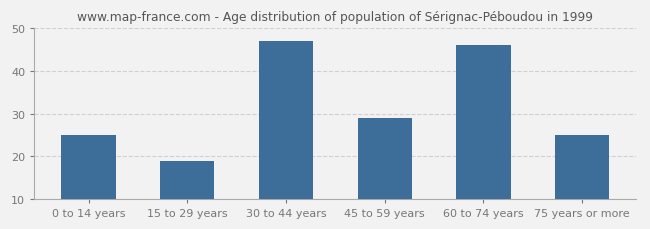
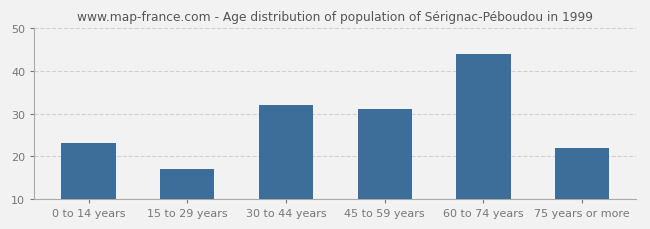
0 to 14 years: 25 -> 23
15 to 29 years: 19 -> 17
30 to 44 years: 47 -> 32
45 to 59 years: 29 -> 31
60 to 74 years: 46 -> 44
75 years or more: 25 -> 22
